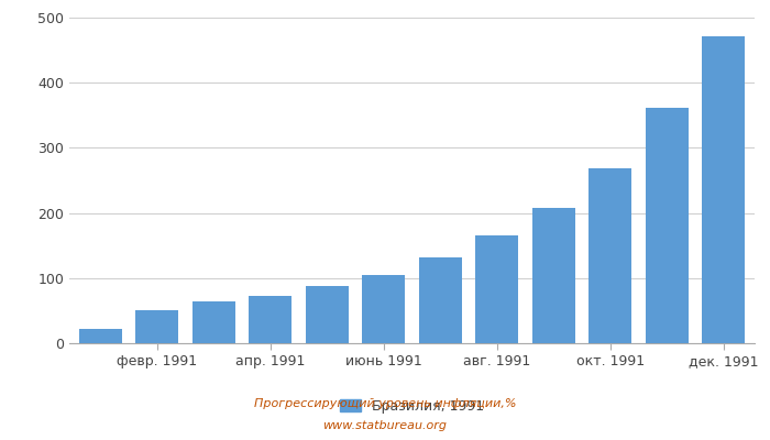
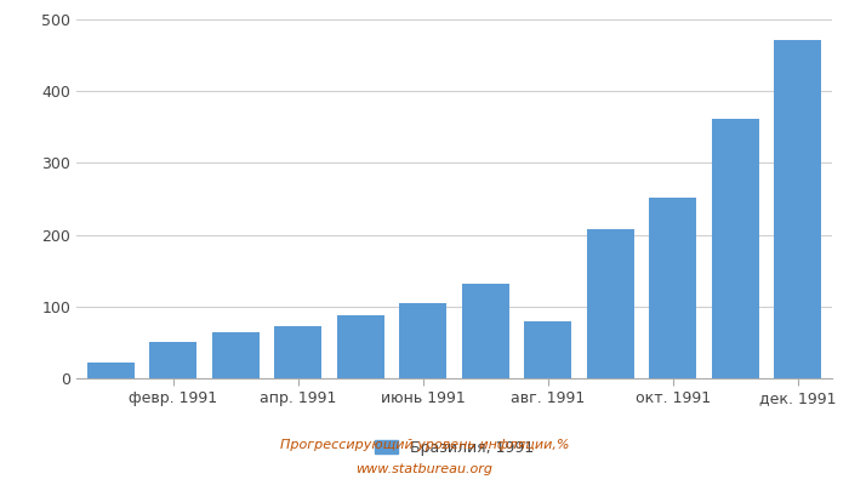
авг. 1991: 165 -> 80
окт. 1991: 268 -> 252
